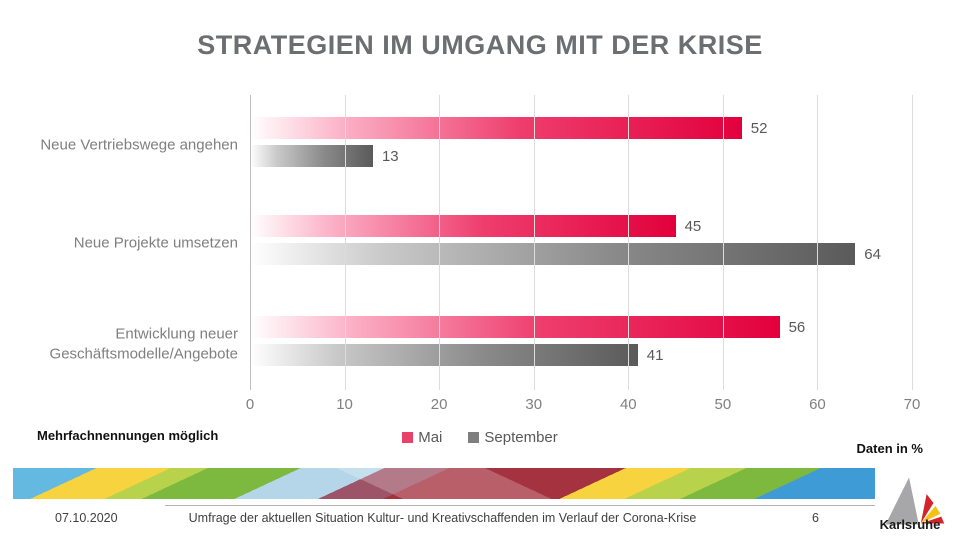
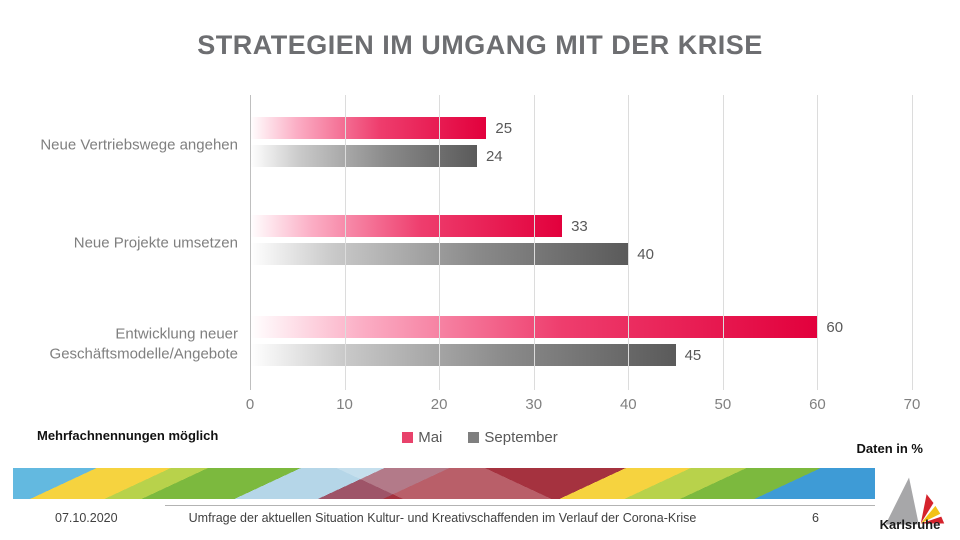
Mai/Neue Vertriebswege angehen: 52 -> 25
September/Neue Vertriebswege angehen: 13 -> 24
Mai/Neue Projekte umsetzen: 45 -> 33
September/Neue Projekte umsetzen: 64 -> 40
Mai/Entwicklung neuer Geschäftsmodelle/Angebote: 56 -> 60
September/Entwicklung neuer Geschäftsmodelle/Angebote: 41 -> 45
